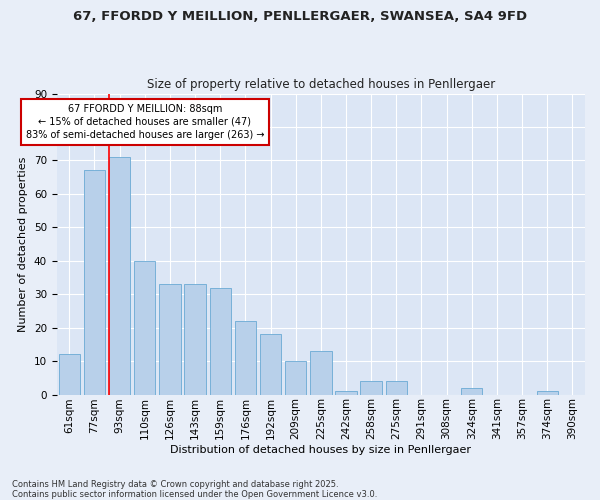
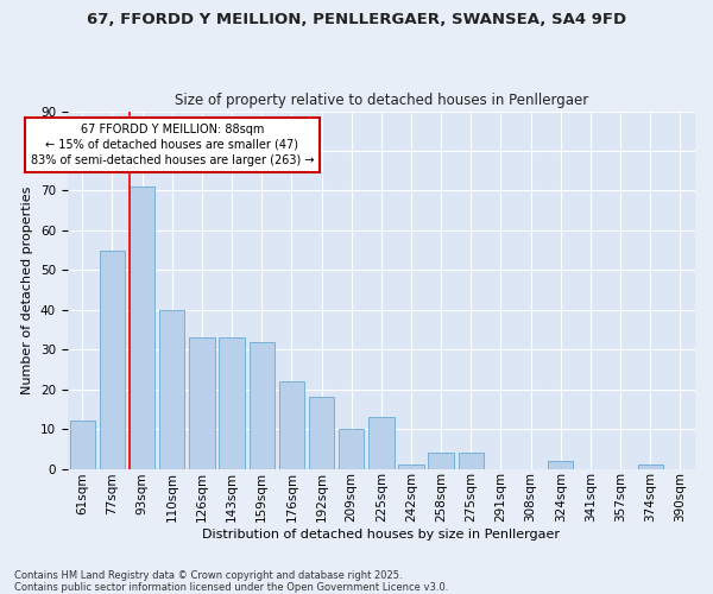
77sqm: 67 -> 55
